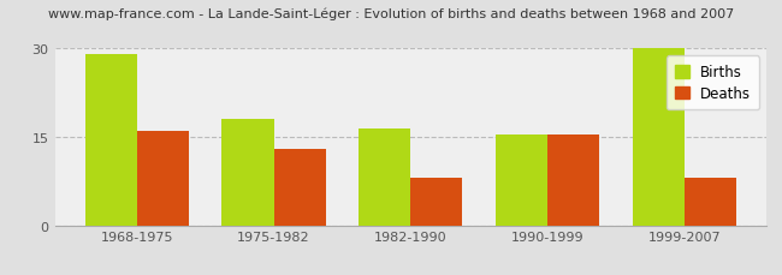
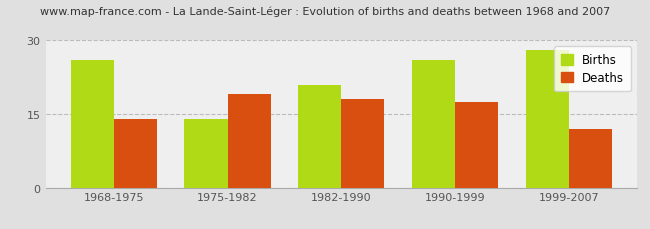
Births/1968-1975: 29.0 -> 26.0
Deaths/1968-1975: 16.0 -> 14.0
Births/1975-1982: 18.0 -> 14.0
Deaths/1975-1982: 13.0 -> 19.0
Births/1982-1990: 16.5 -> 21.0
Deaths/1982-1990: 8.0 -> 18.0
Births/1990-1999: 15.5 -> 26.0
Deaths/1990-1999: 15.5 -> 17.5
Births/1999-2007: 30.0 -> 28.0
Deaths/1999-2007: 8.0 -> 12.0
